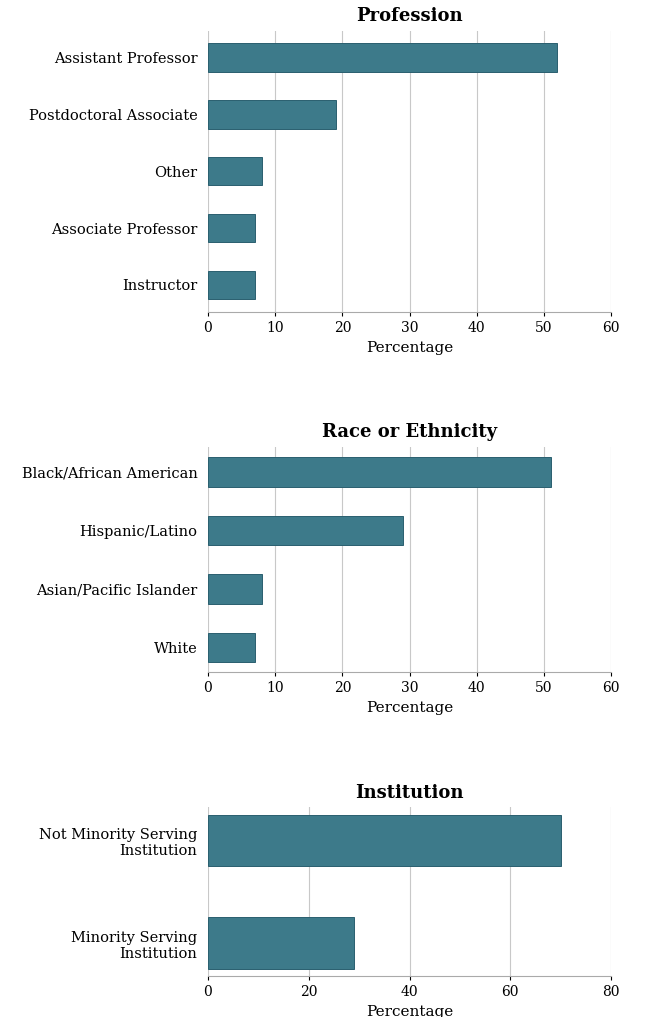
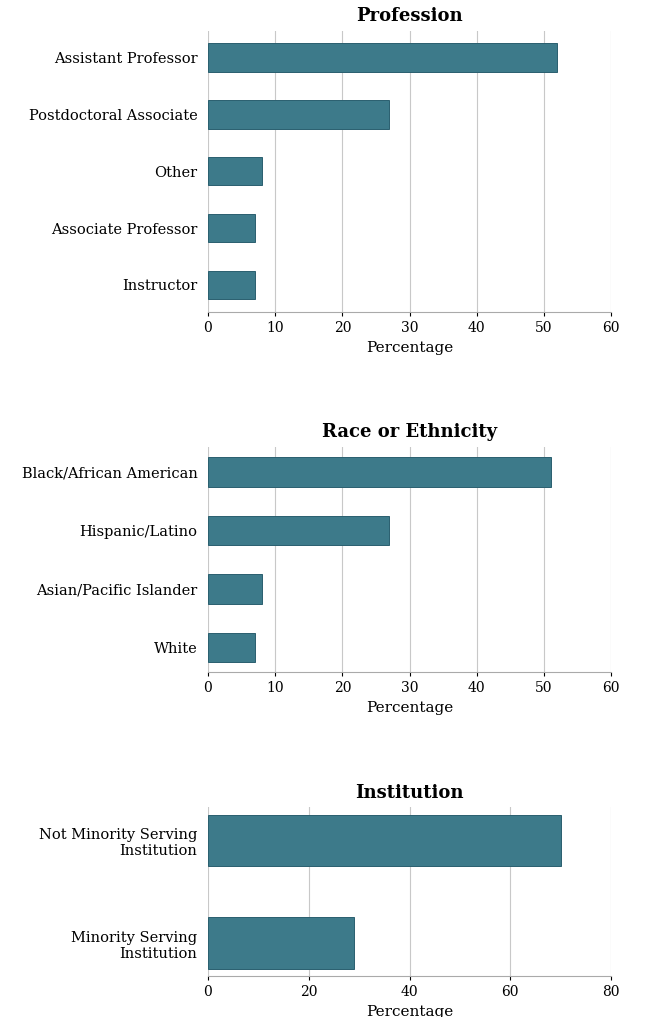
Profession/Postdoctoral Associate: 19 -> 27
Race or Ethnicity/Hispanic/Latino: 29 -> 27
